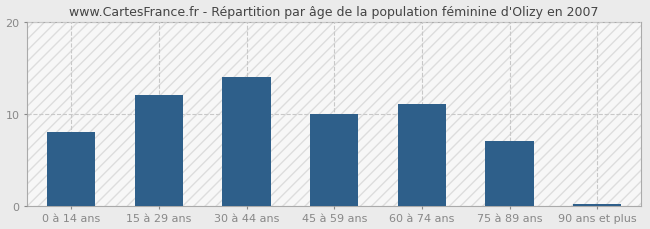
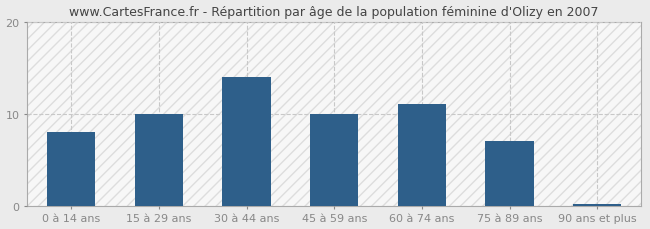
15 à 29 ans: 12.0 -> 10.0
